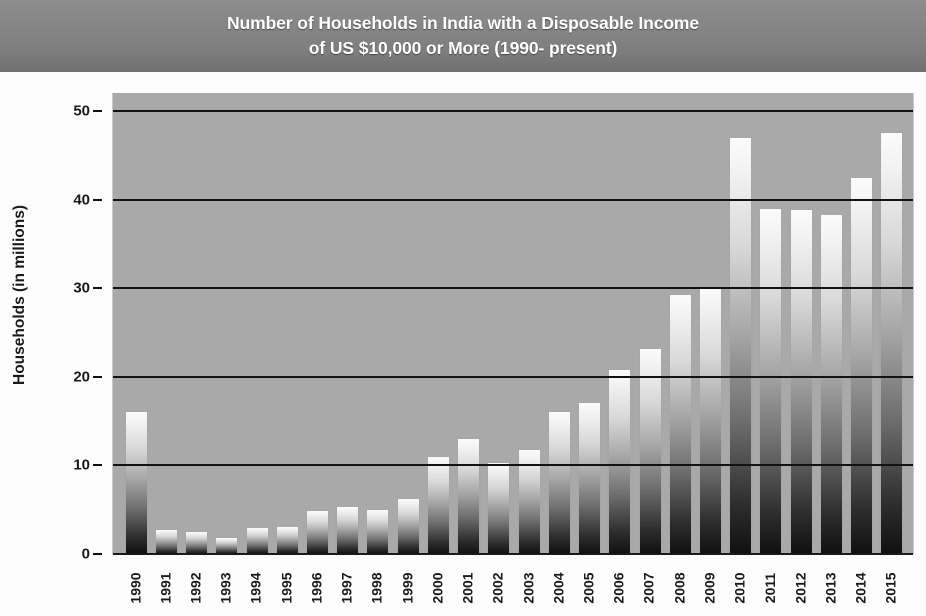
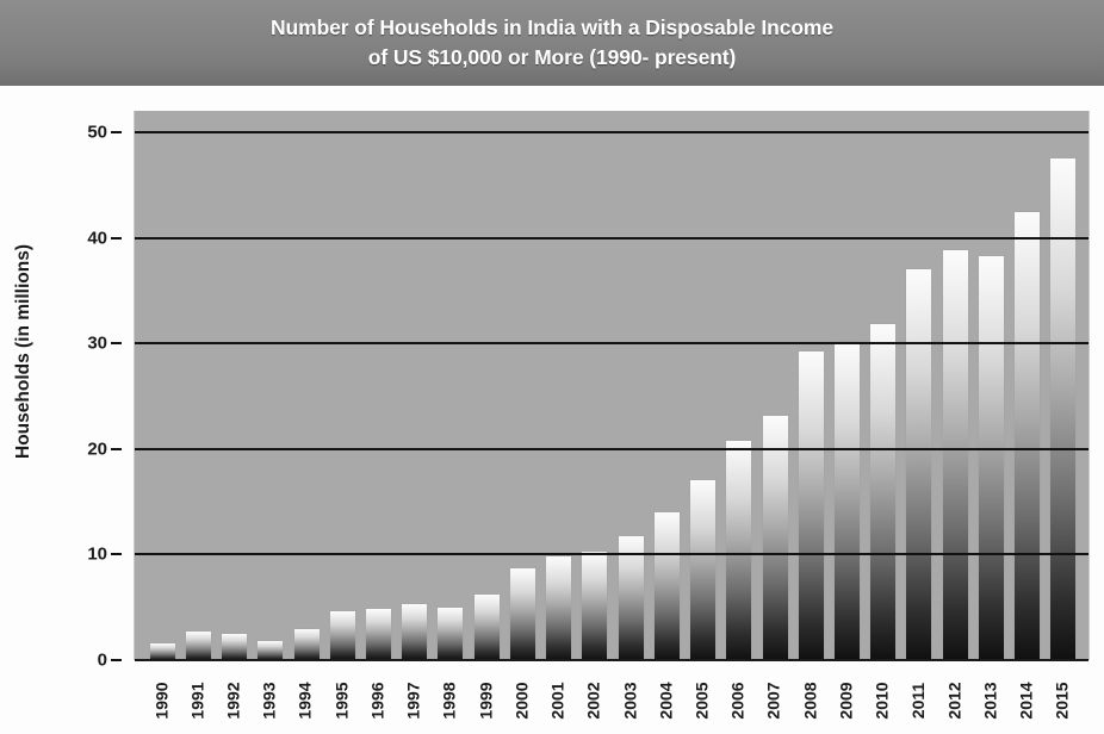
1990: 16 -> 2
1995: 3 -> 5
2000: 11 -> 9
2001: 13 -> 10
2004: 16 -> 14
2010: 47 -> 32
2011: 39 -> 37
